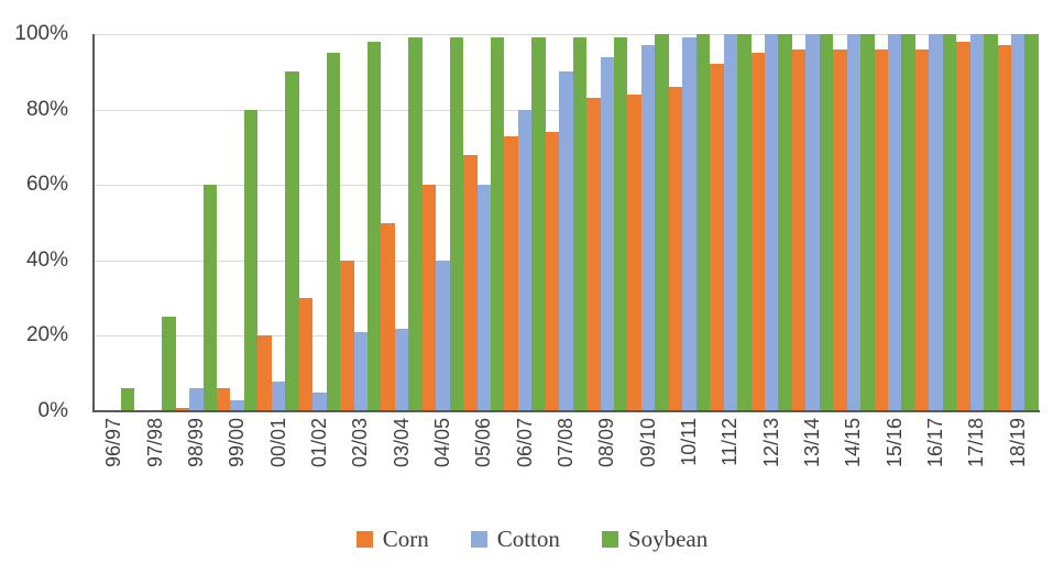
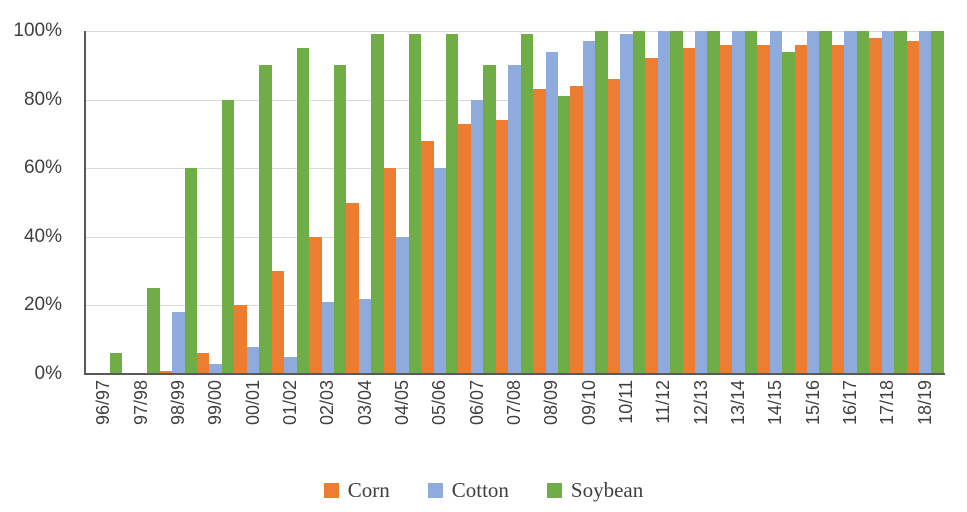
Cotton/98/99: 6% -> 18%
Soybean/02/03: 98% -> 90%
Soybean/06/07: 99% -> 90%
Soybean/08/09: 99% -> 81%
Soybean/14/15: 100% -> 94%
